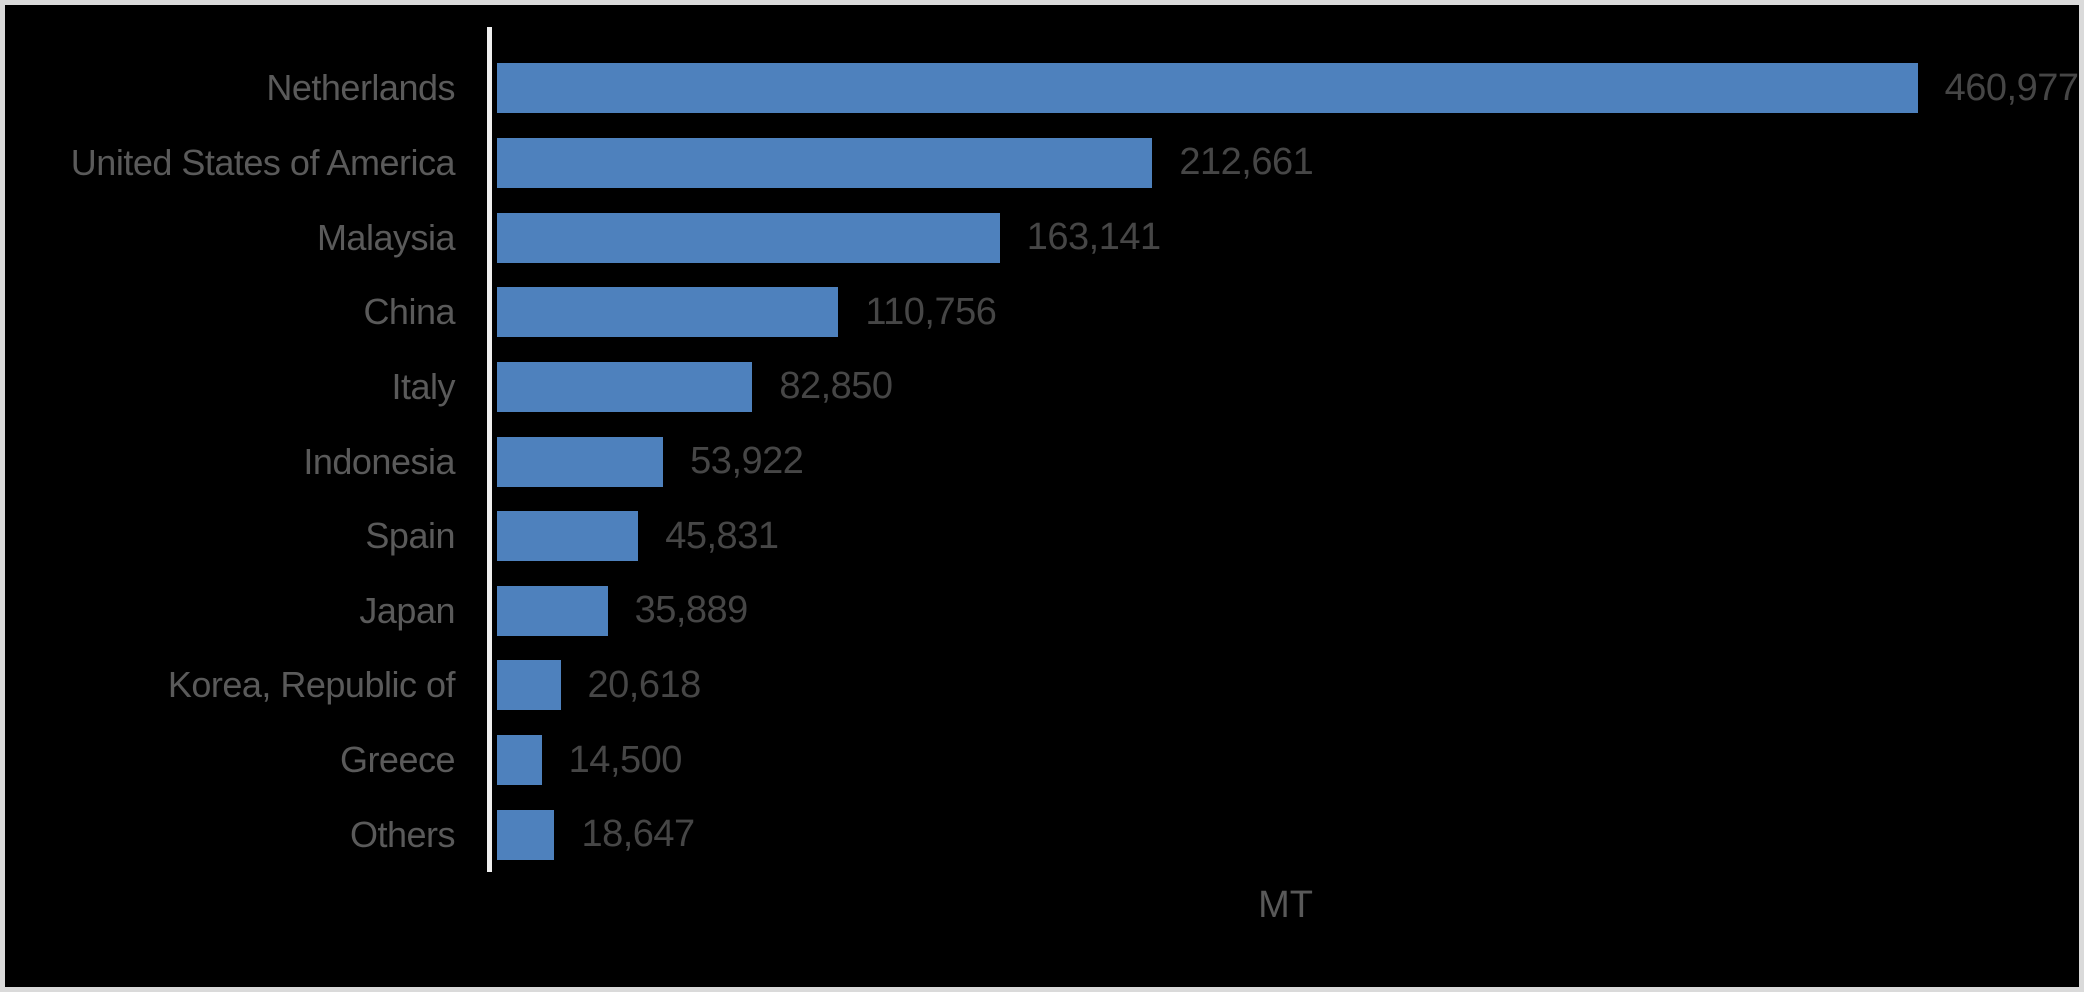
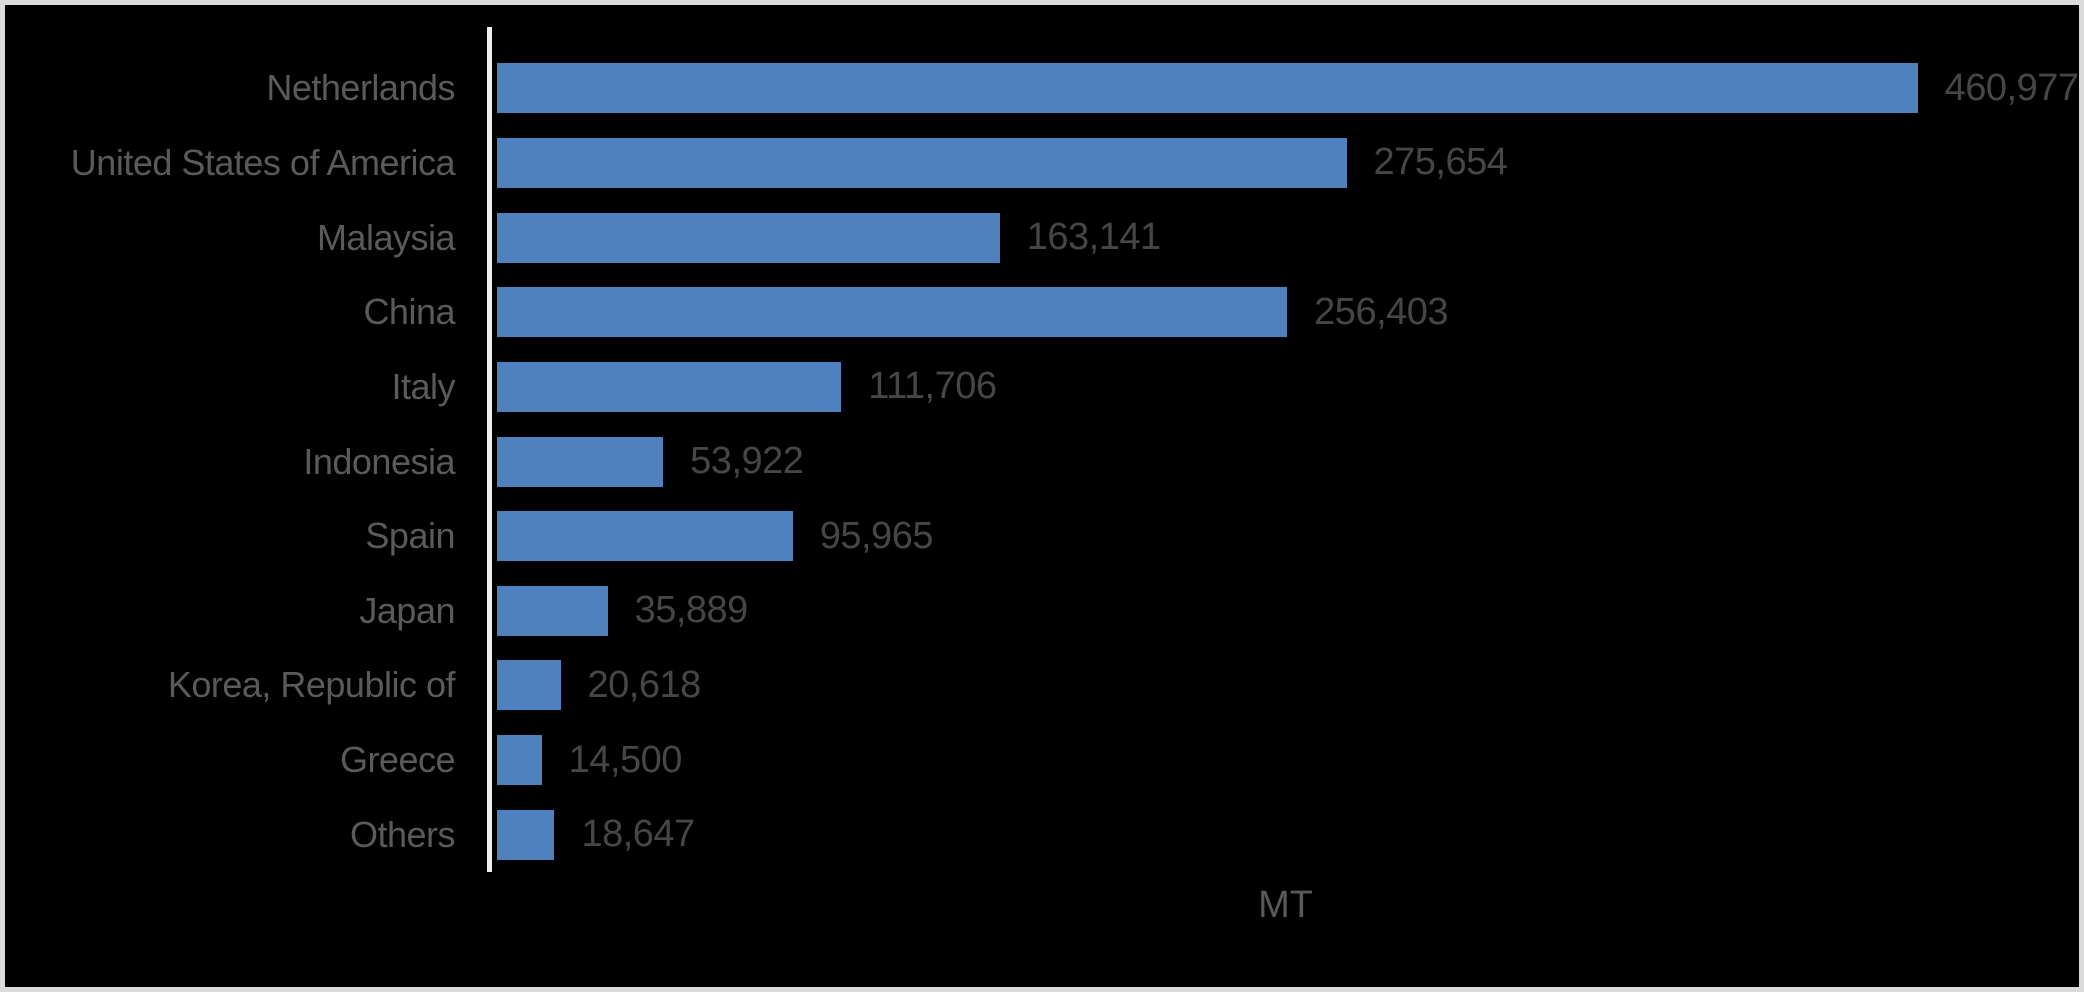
United States of America: 212,661 -> 275,654
China: 110,756 -> 256,403
Italy: 82,850 -> 111,706
Spain: 45,831 -> 95,965
